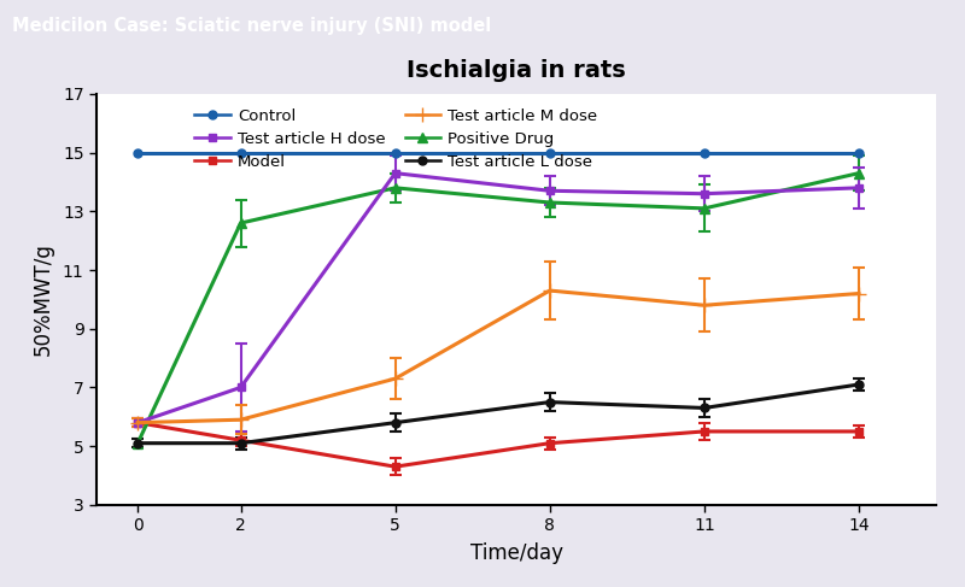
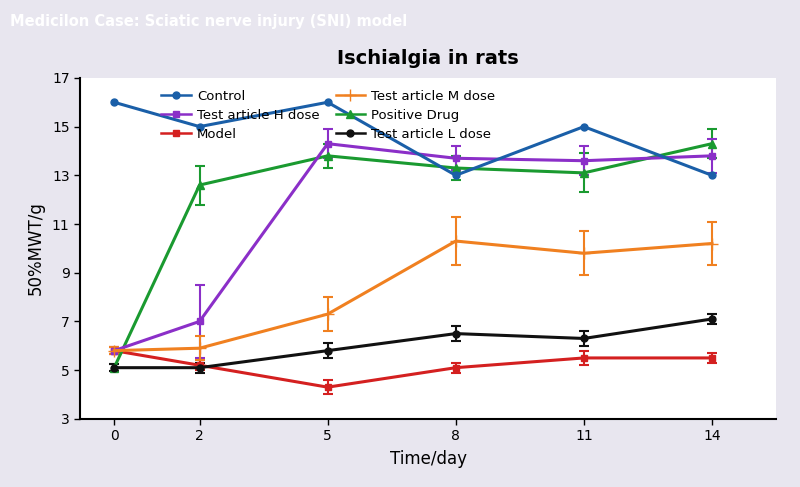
Control/0: 15 -> 16
Control/5: 15 -> 16
Control/8: 15 -> 13
Control/14: 15 -> 13
